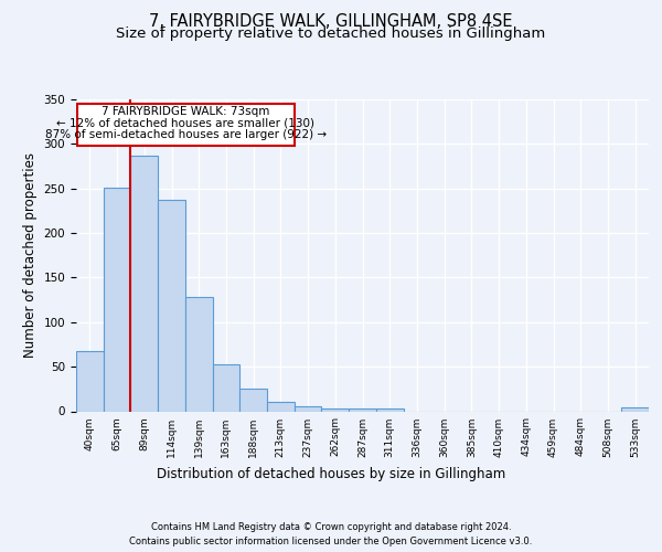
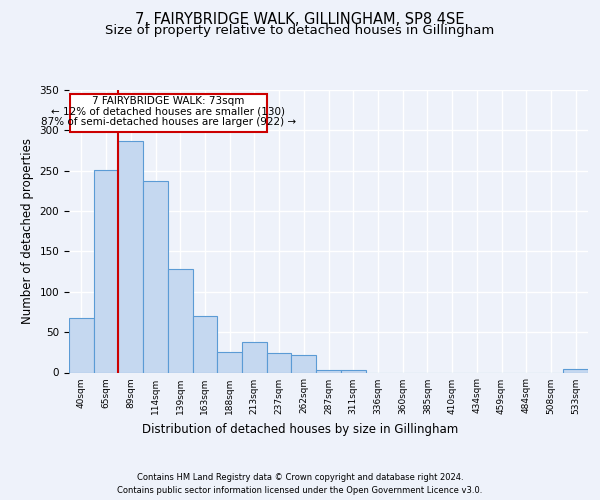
163sqm: 53 -> 70
213sqm: 10 -> 38
237sqm: 5 -> 24
262sqm: 3 -> 22
